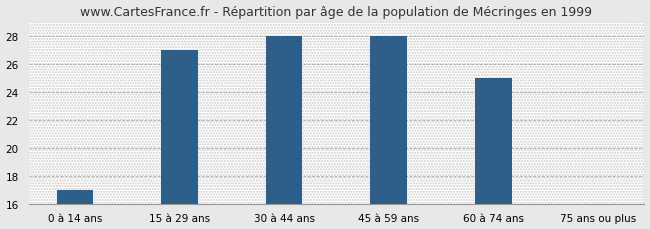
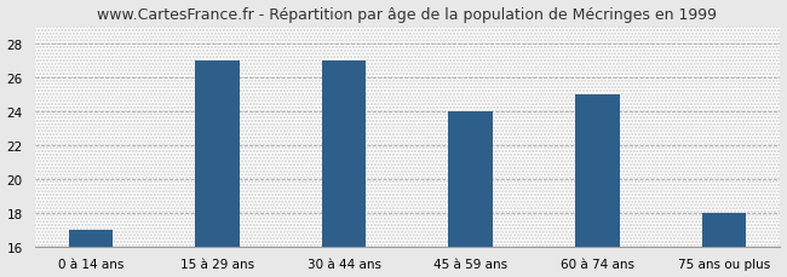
30 à 44 ans: 28 -> 27
45 à 59 ans: 28 -> 24
75 ans ou plus: 16 -> 18
